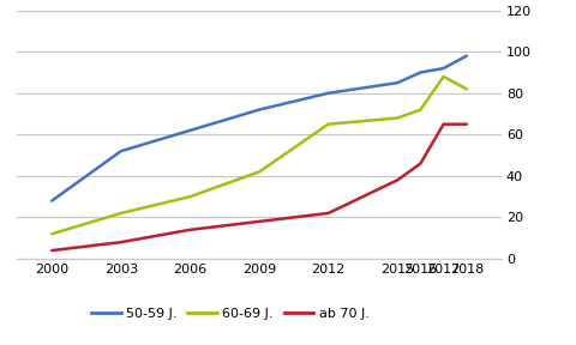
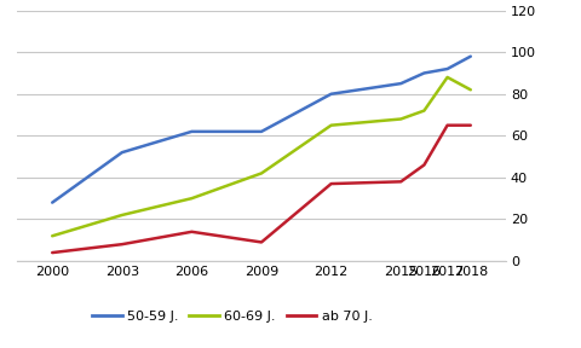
50-59 J./2009: 72 -> 62
ab 70 J./2009: 18 -> 9
ab 70 J./2012: 22 -> 37
